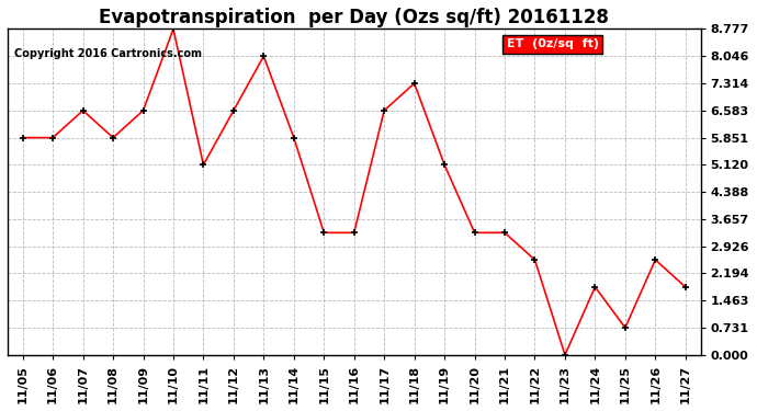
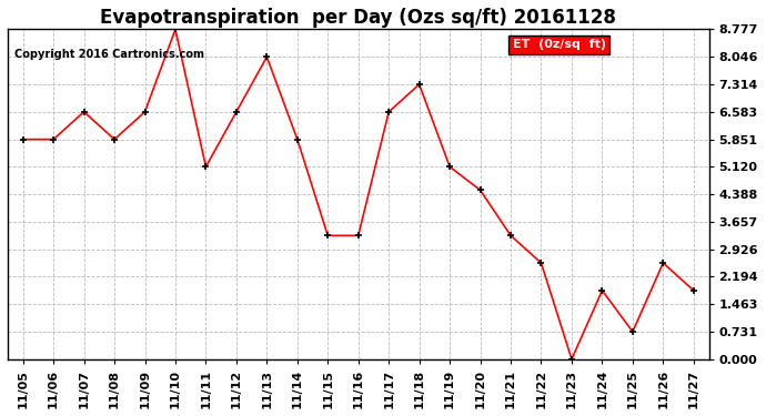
11/20: 3.29 -> 4.50
